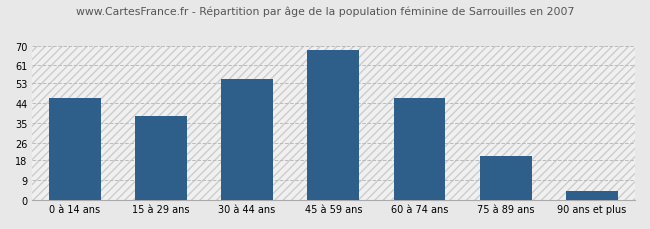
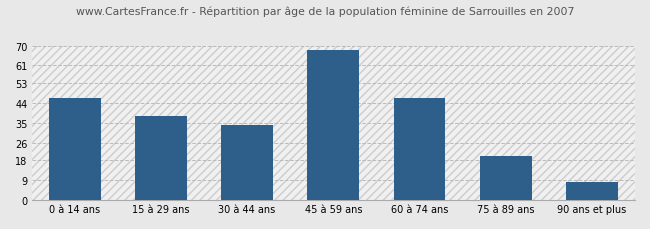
30 à 44 ans: 55 -> 34
90 ans et plus: 4 -> 8
